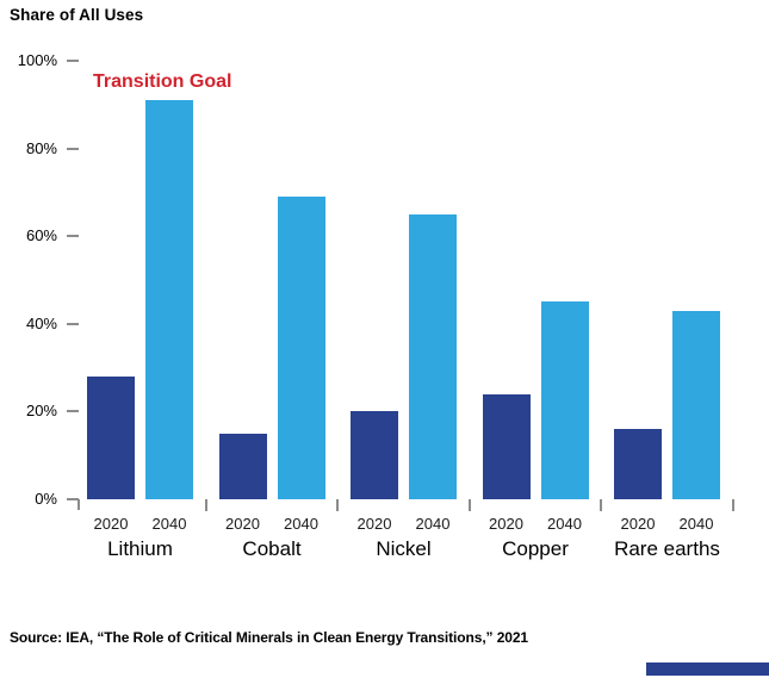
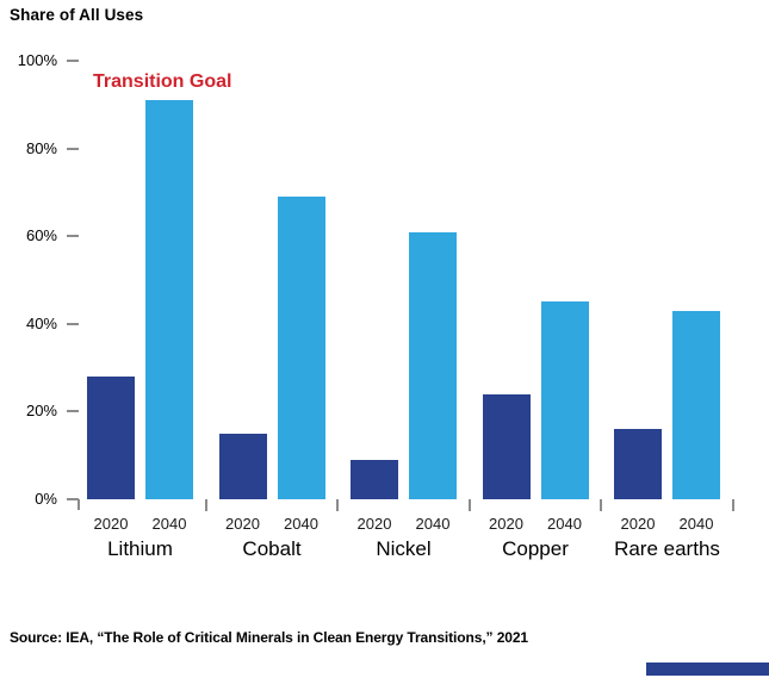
2020/Nickel: 20% -> 9%
2040/Nickel: 65% -> 61%
